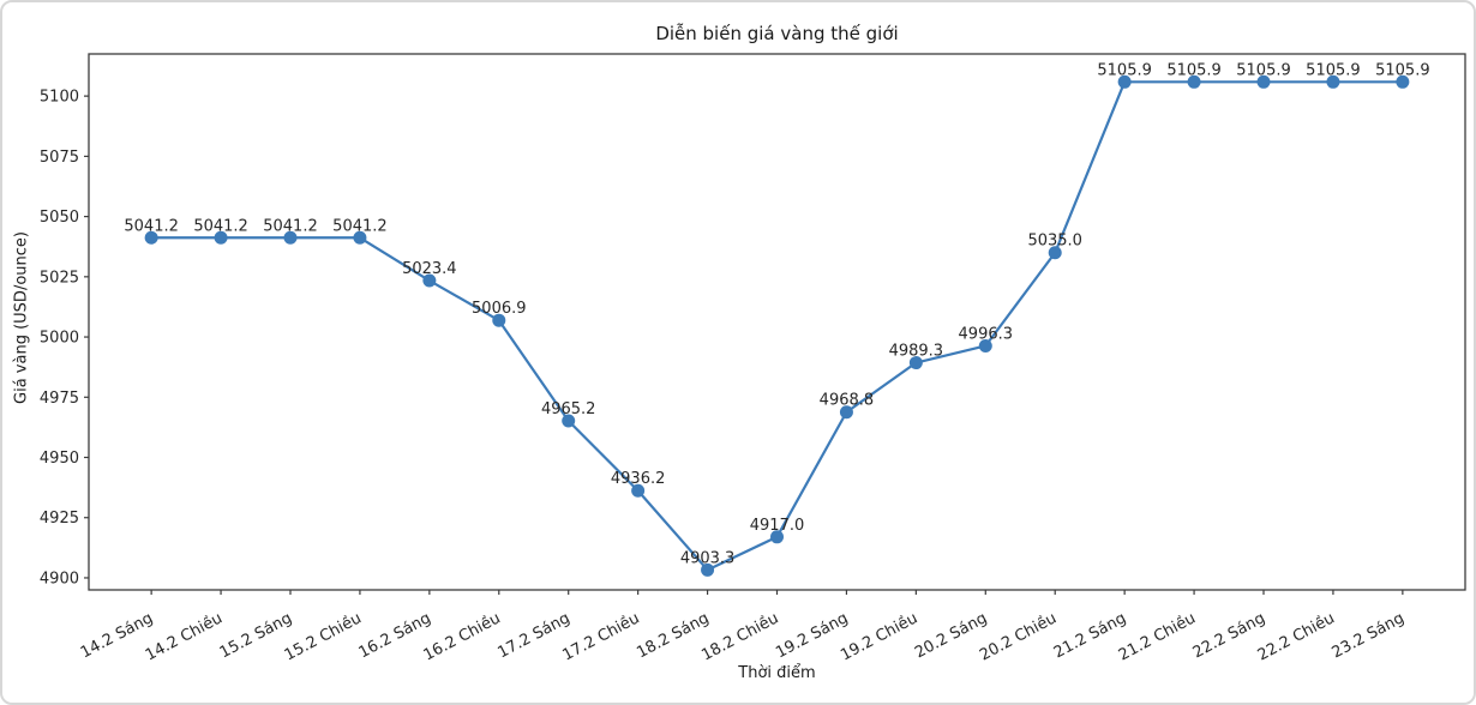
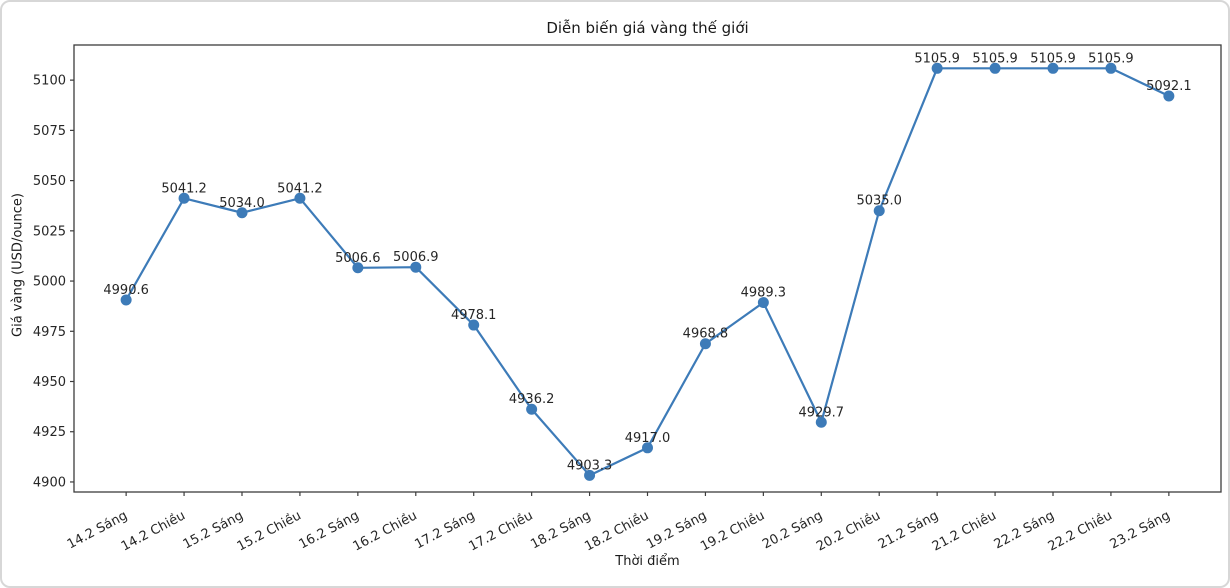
14.2 Sáng: 5041.2 -> 4990.6
15.2 Sáng: 5041.2 -> 5034.0
16.2 Sáng: 5023.4 -> 5006.6
17.2 Sáng: 4965.2 -> 4978.1
20.2 Sáng: 4996.3 -> 4929.7
23.2 Sáng: 5105.9 -> 5092.1
